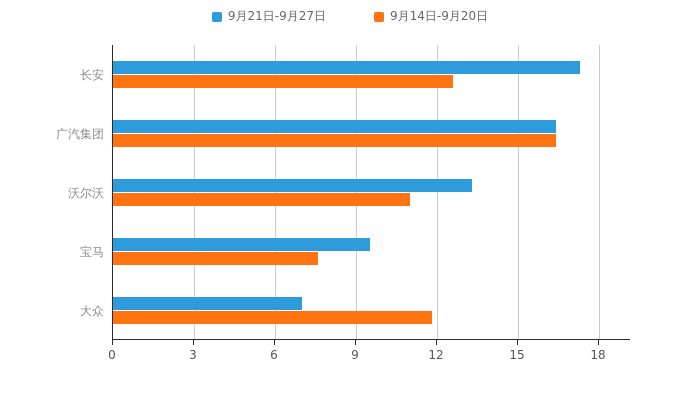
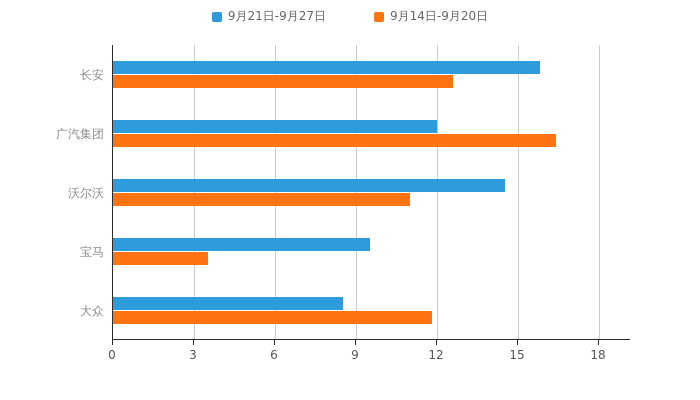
9月21日-9月27日/长安: 17.3 -> 15.8
9月21日-9月27日/广汽集团: 16.4 -> 12.0
9月21日-9月27日/沃尔沃: 13.3 -> 14.5
9月14日-9月20日/宝马: 7.6 -> 3.5
9月21日-9月27日/大众: 7.0 -> 8.5
